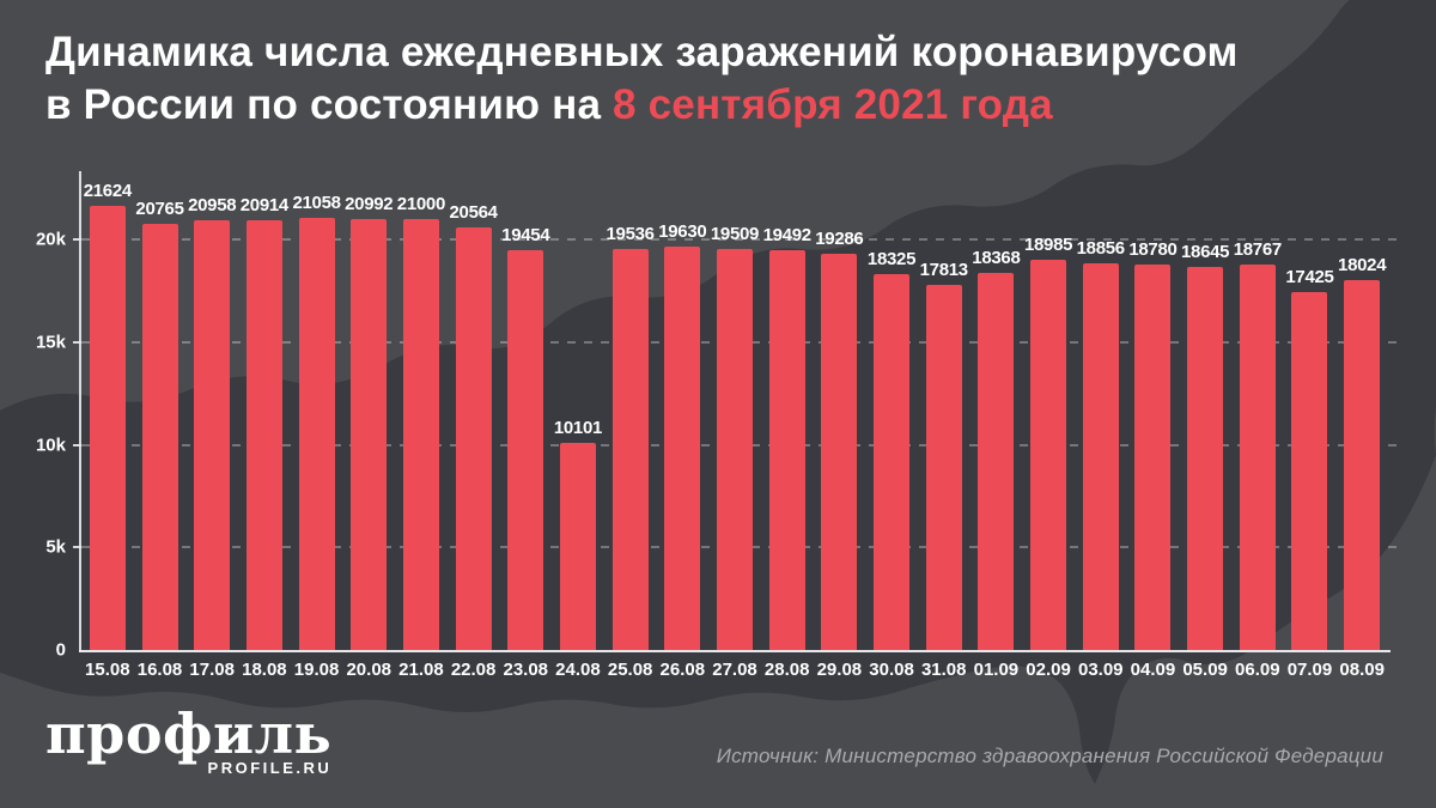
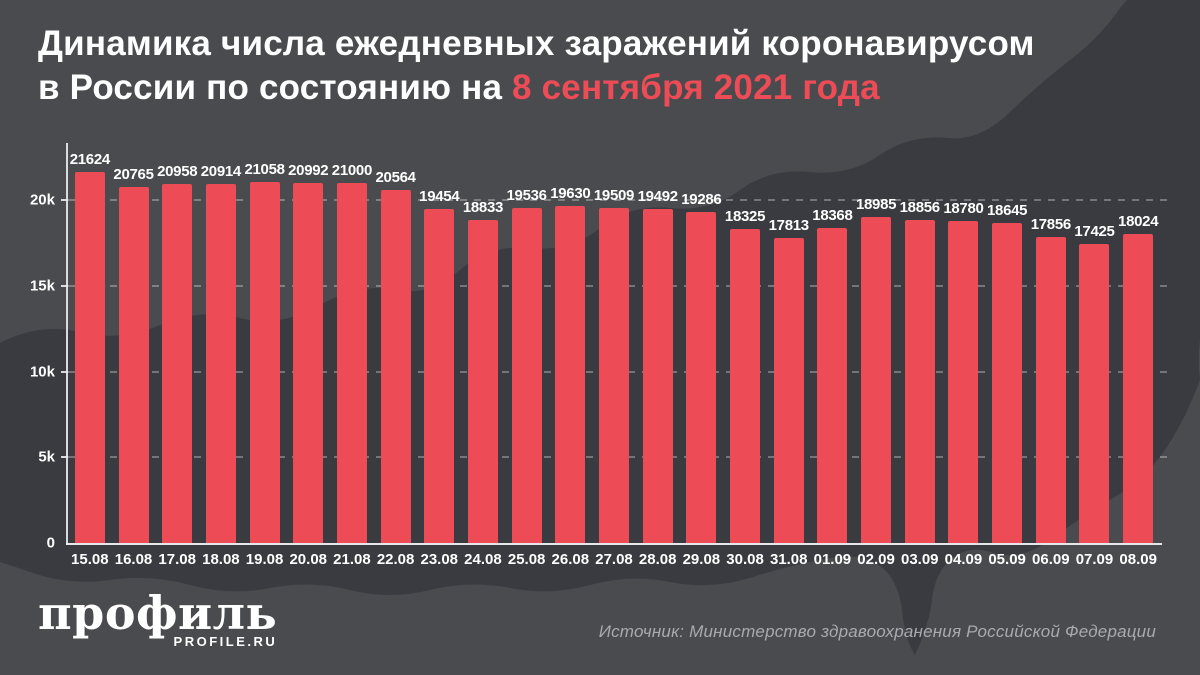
24.08: 10101 -> 18833
06.09: 18767 -> 17856
